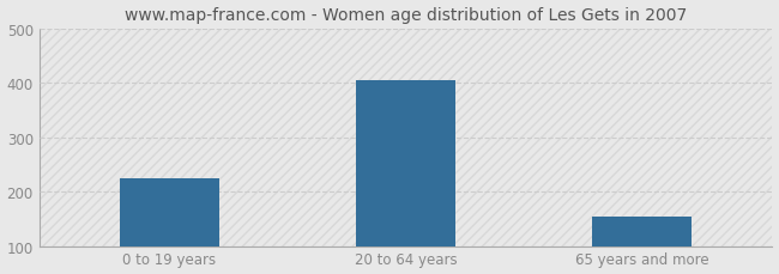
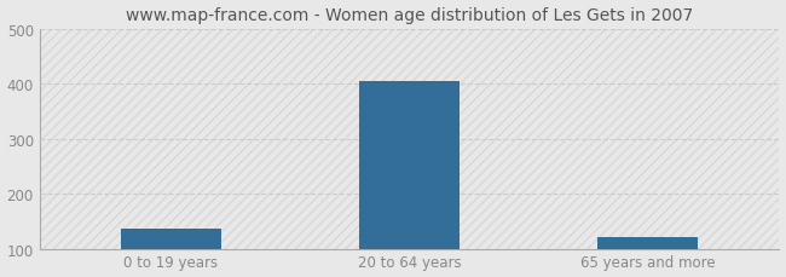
0 to 19 years: 225 -> 136
65 years and more: 155 -> 120
